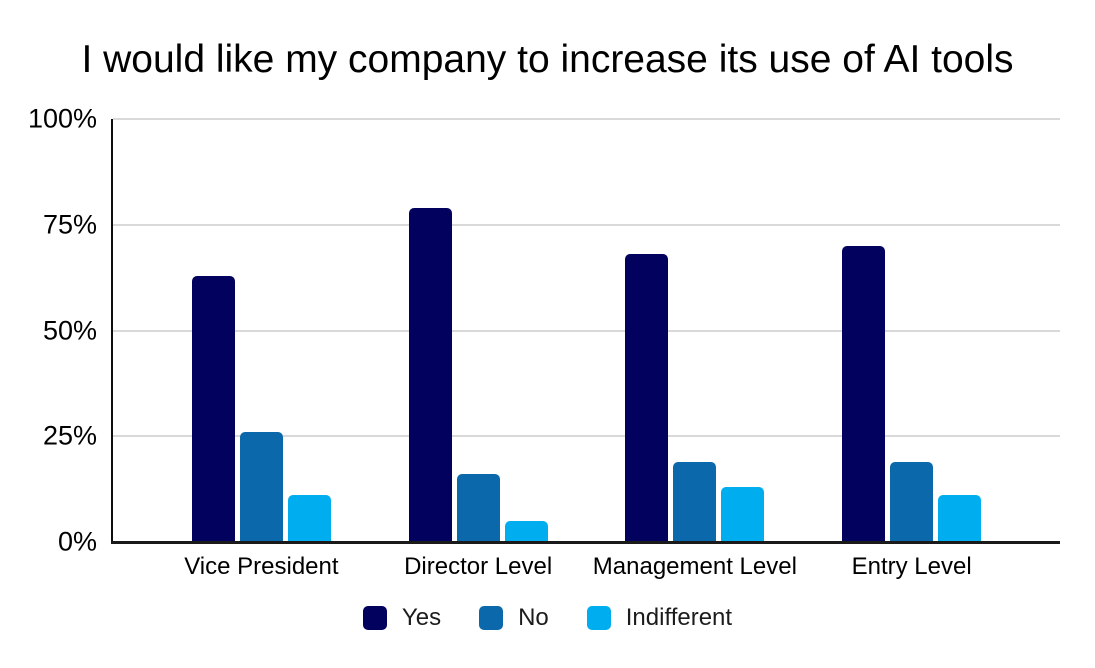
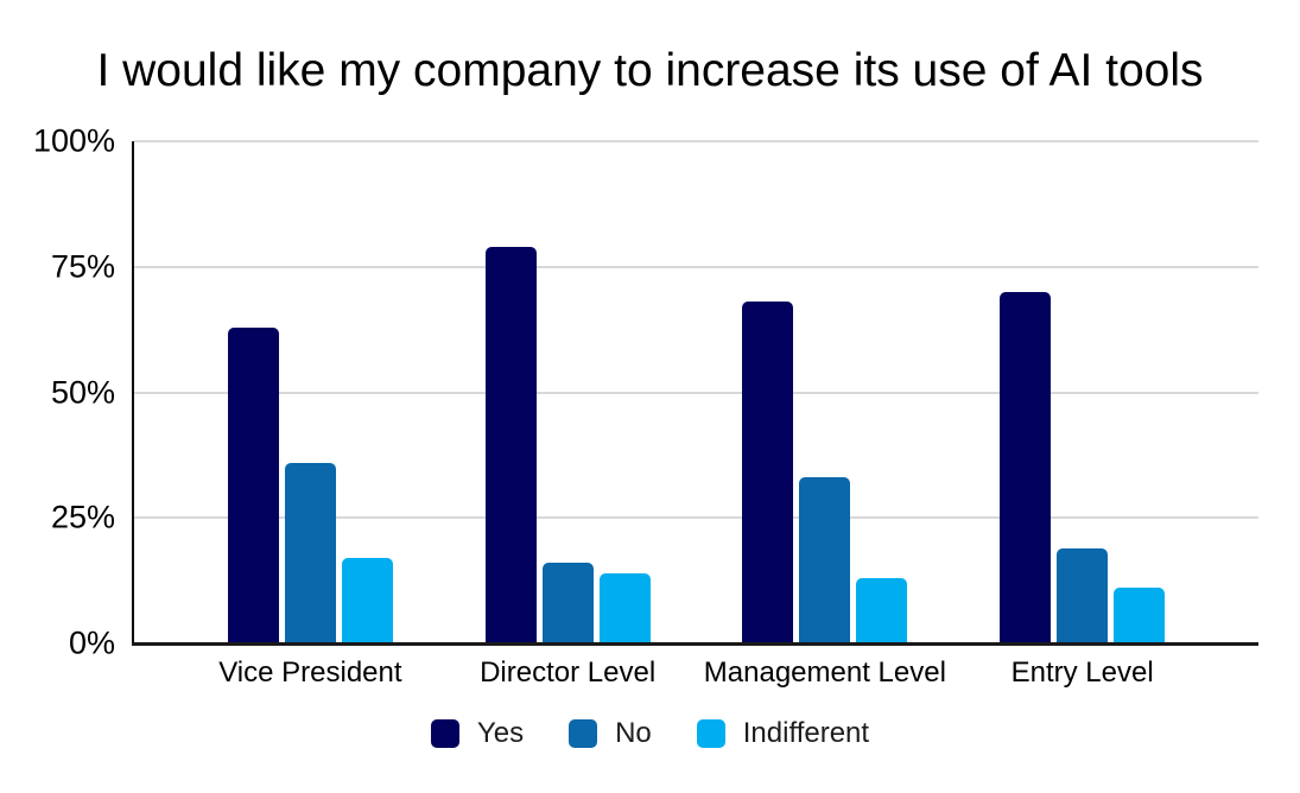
No/Vice President: 26% -> 36%
Indifferent/Vice President: 11% -> 17%
Indifferent/Director Level: 5% -> 14%
No/Management Level: 19% -> 33%
